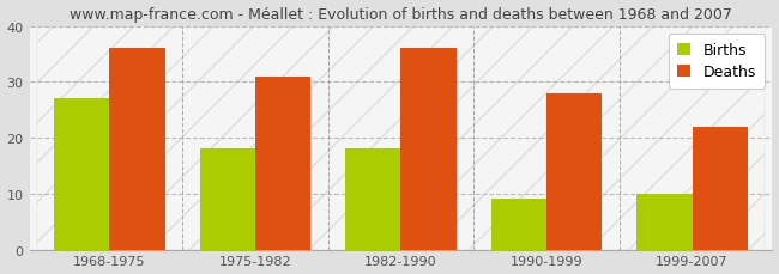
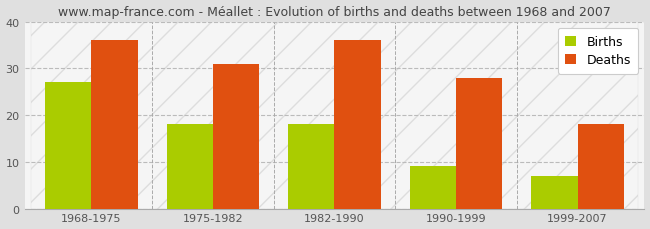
Births/1999-2007: 10 -> 7
Deaths/1999-2007: 22 -> 18
